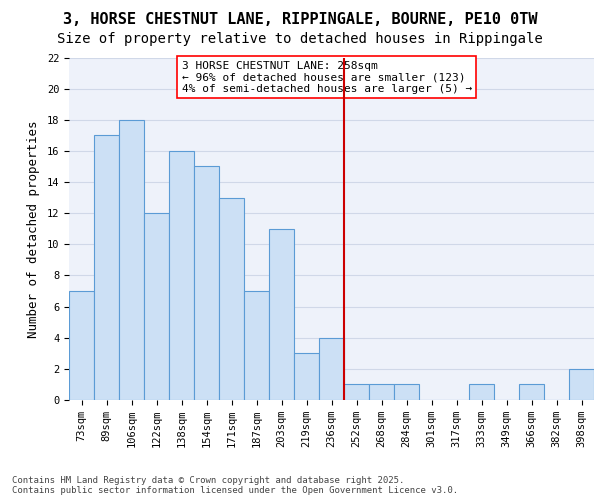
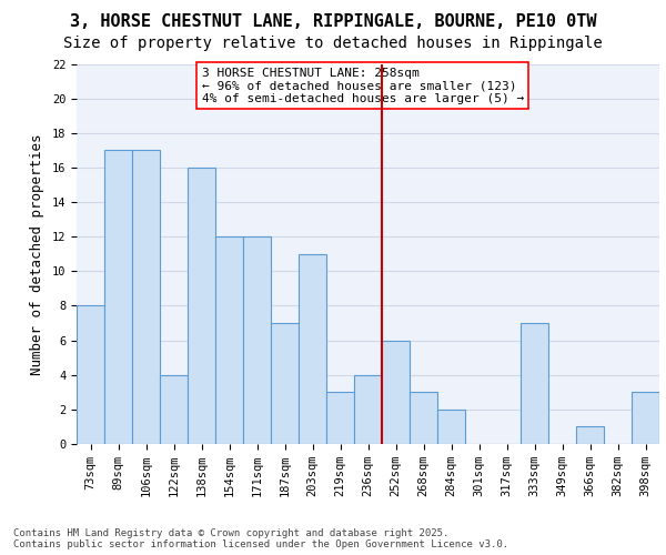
73sqm: 7 -> 8
106sqm: 18 -> 17
122sqm: 12 -> 4
154sqm: 15 -> 12
171sqm: 13 -> 12
252sqm: 1 -> 6
268sqm: 1 -> 3
284sqm: 1 -> 2
333sqm: 1 -> 7
398sqm: 2 -> 3
